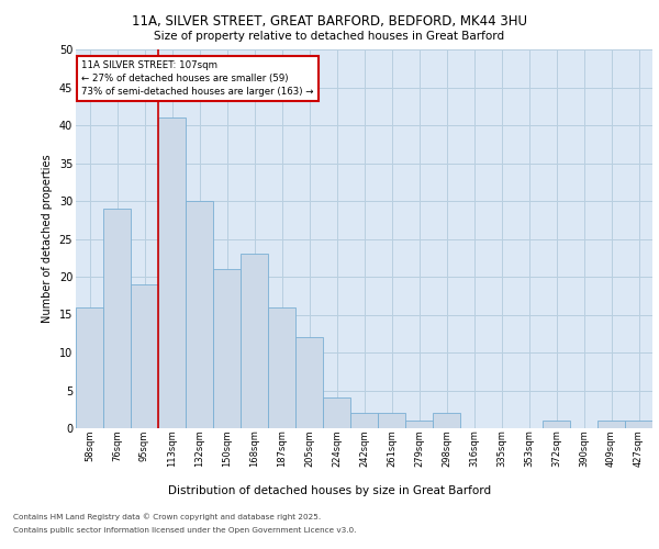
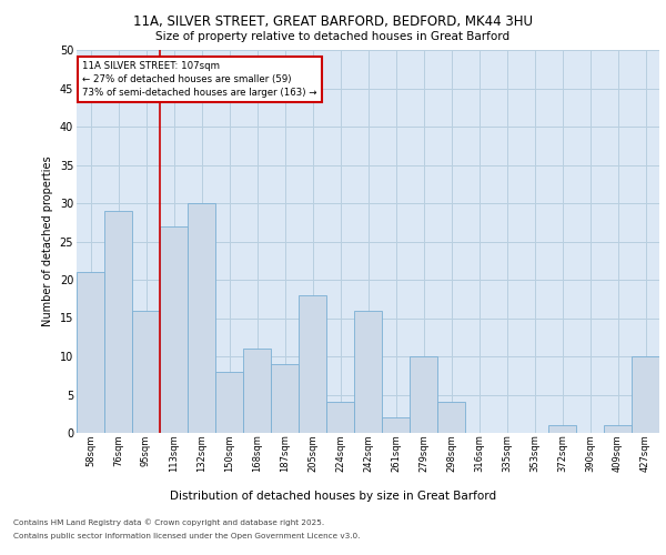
58sqm: 16 -> 21
95sqm: 19 -> 16
113sqm: 41 -> 27
150sqm: 21 -> 8
168sqm: 23 -> 11
187sqm: 16 -> 9
205sqm: 12 -> 18
242sqm: 2 -> 16
279sqm: 1 -> 10
298sqm: 2 -> 4
427sqm: 1 -> 10
